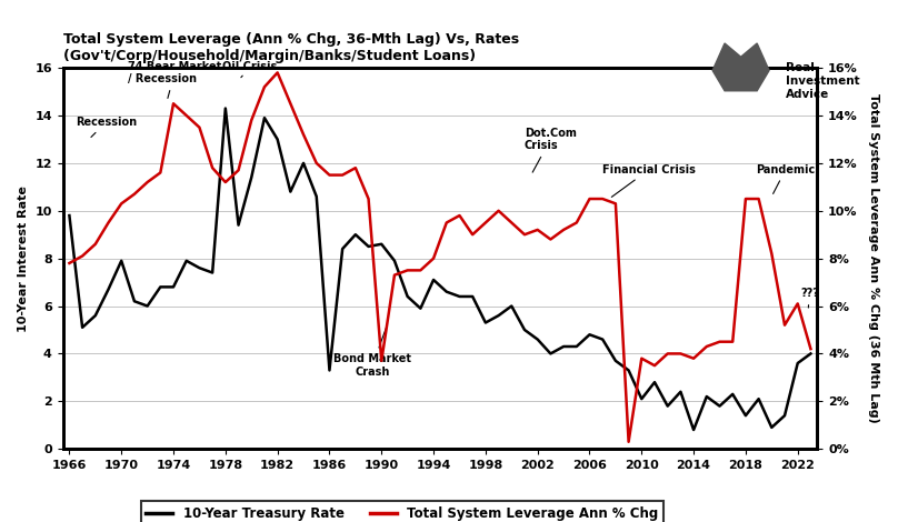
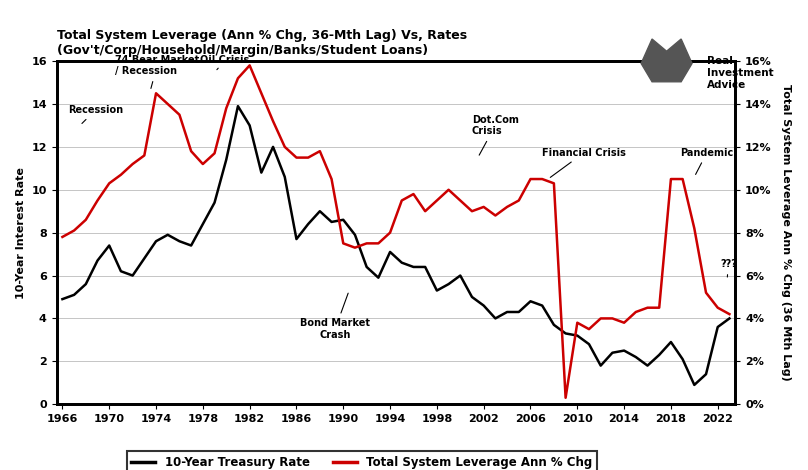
10-Year Treasury Rate/1966: 9.8 -> 4.9
10-Year Treasury Rate/1970: 7.9 -> 7.4
10-Year Treasury Rate/1974: 6.8 -> 7.6
10-Year Treasury Rate/1978: 14.3 -> 8.4
10-Year Treasury Rate/1986: 3.3 -> 7.7
Total System Leverage Ann % Chg/1990: 3.7% -> 7.5%
10-Year Treasury Rate/2010: 2.1 -> 3.2
10-Year Treasury Rate/2014: 0.8 -> 2.5
10-Year Treasury Rate/2018: 1.4 -> 2.9
Total System Leverage Ann % Chg/2022: 6.1% -> 4.5%
